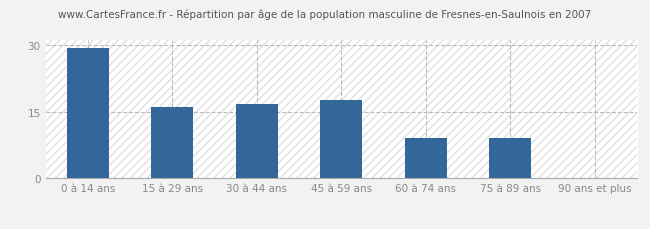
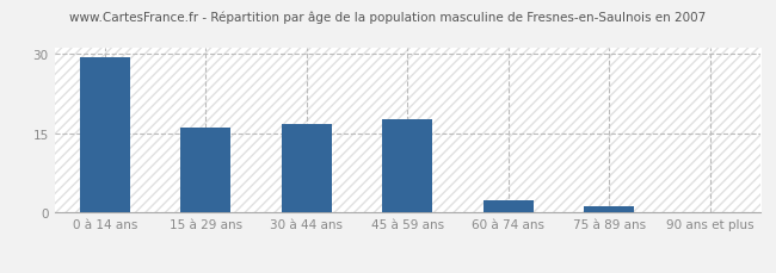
60 à 74 ans: 9.0 -> 2.3
75 à 89 ans: 9.0 -> 1.3
